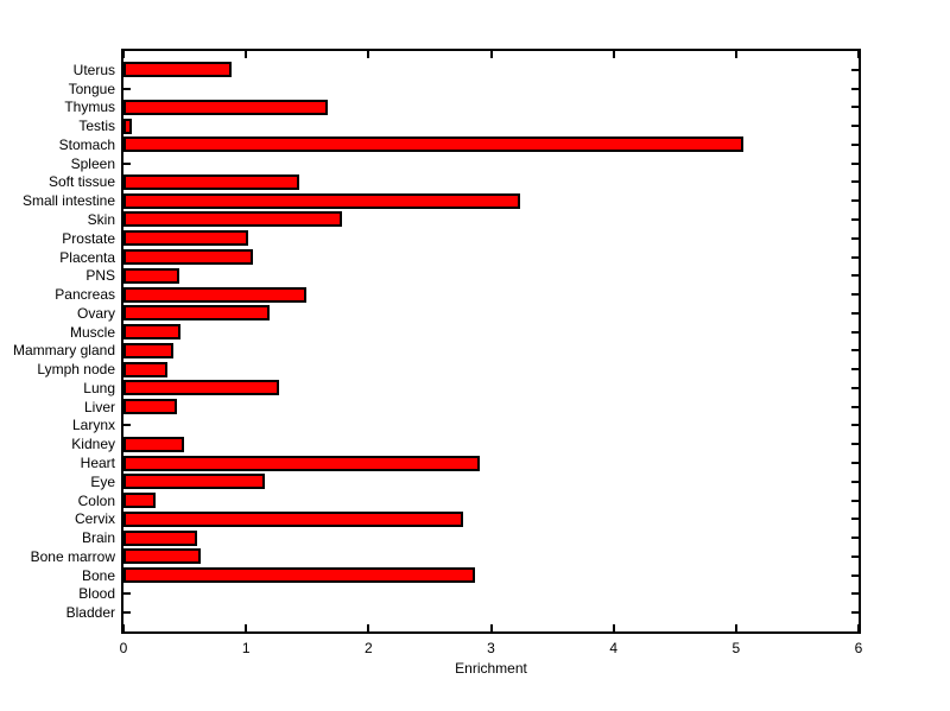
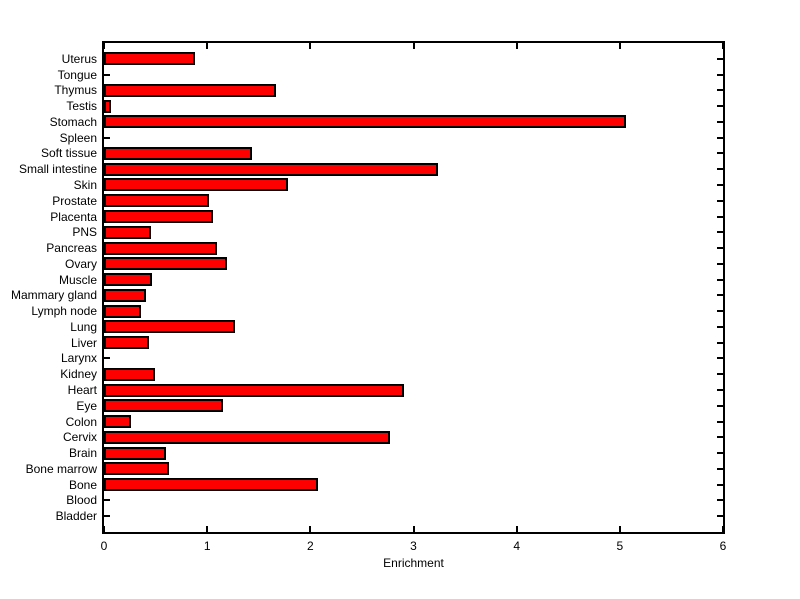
Pancreas: 1.49 -> 1.10
Bone: 2.87 -> 2.07
